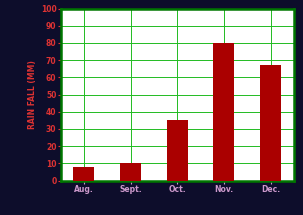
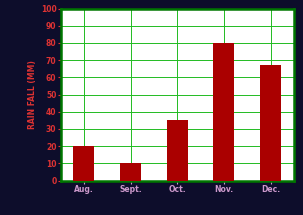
Aug.: 8 -> 20
